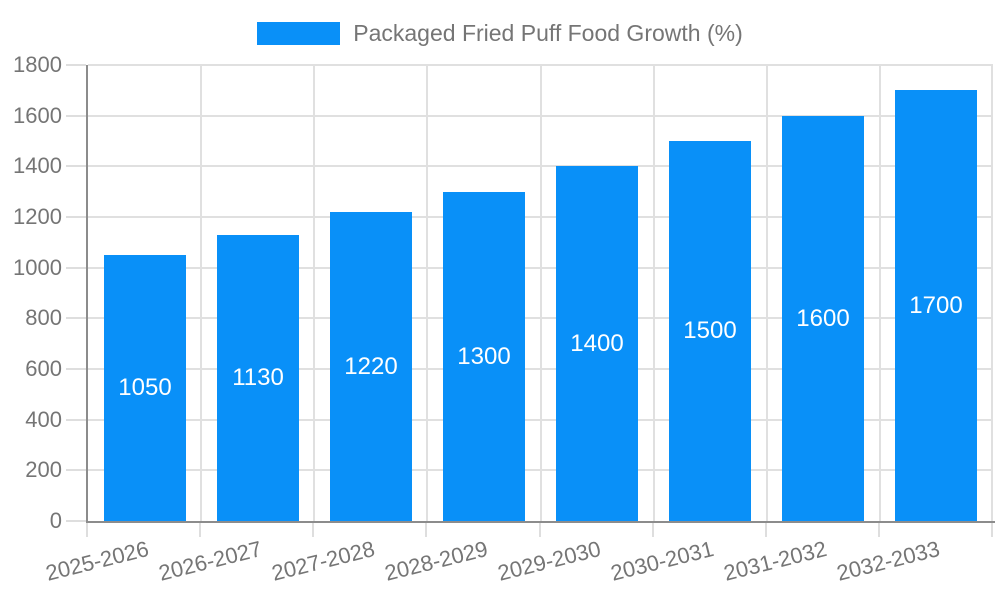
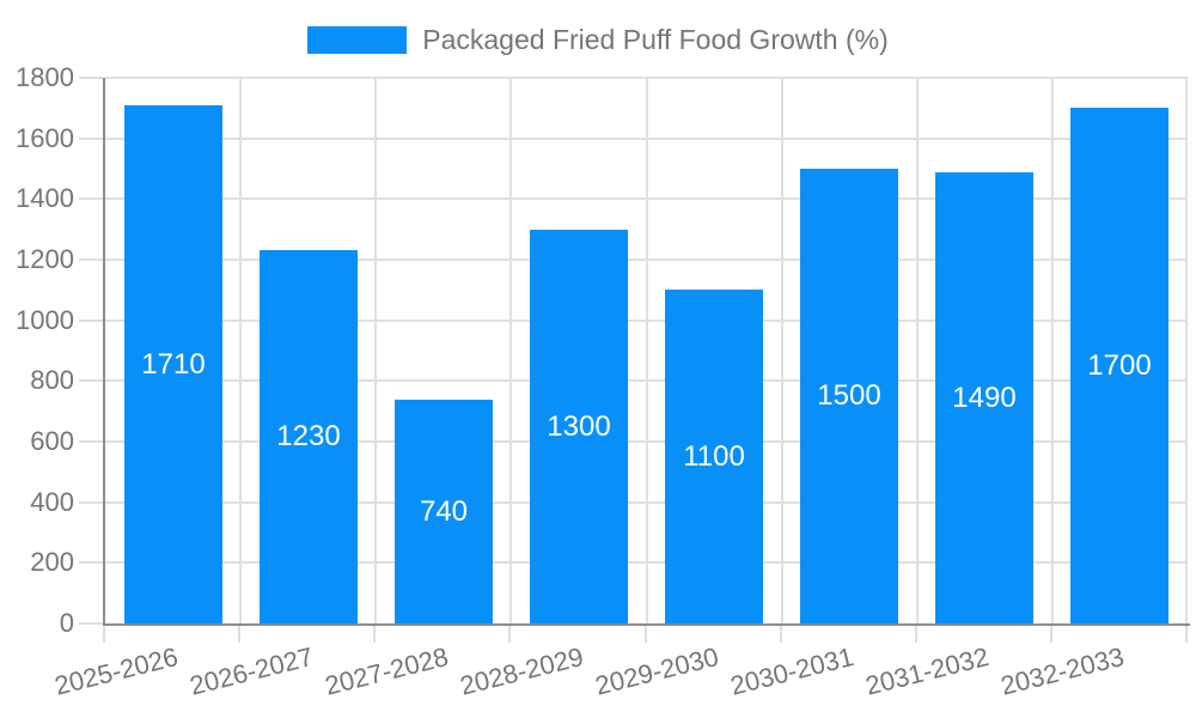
2025-2026: 1050 -> 1710
2026-2027: 1130 -> 1230
2027-2028: 1220 -> 740
2029-2030: 1400 -> 1100
2031-2032: 1600 -> 1490
